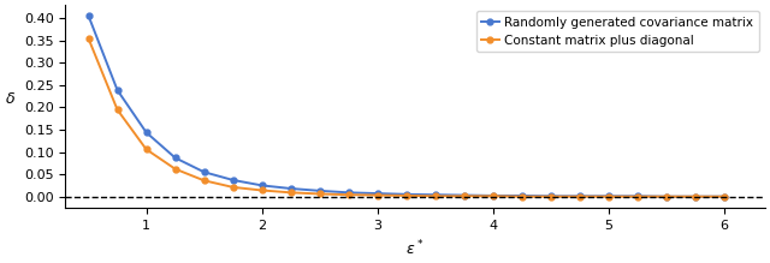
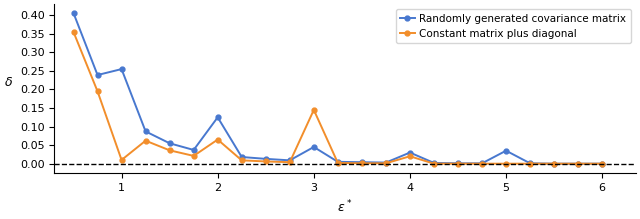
Randomly generated covariance matrix/1: 0.144 -> 0.255
Constant matrix plus diagonal/1: 0.106 -> 0.010
Randomly generated covariance matrix/2: 0.025 -> 0.125
Constant matrix plus diagonal/2: 0.014 -> 0.065
Randomly generated covariance matrix/3: 0.007 -> 0.045
Constant matrix plus diagonal/3: 0.003 -> 0.145
Randomly generated covariance matrix/4: 0.002 -> 0.030
Constant matrix plus diagonal/4: 0.001 -> 0.020
Randomly generated covariance matrix/5: 0.001 -> 0.035
